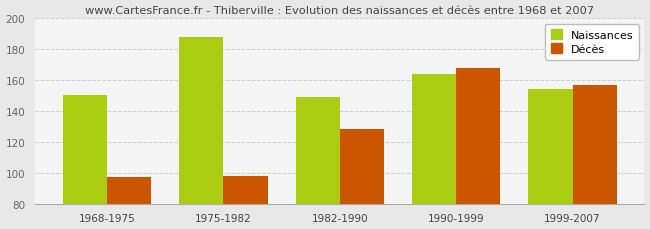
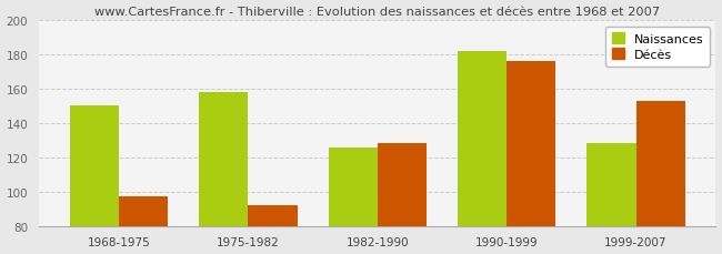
Naissances/1975-1982: 188 -> 158
Décès/1975-1982: 98 -> 92
Naissances/1982-1990: 149 -> 126
Naissances/1990-1999: 164 -> 182
Décès/1990-1999: 168 -> 176
Naissances/1999-2007: 154 -> 128
Décès/1999-2007: 157 -> 153
